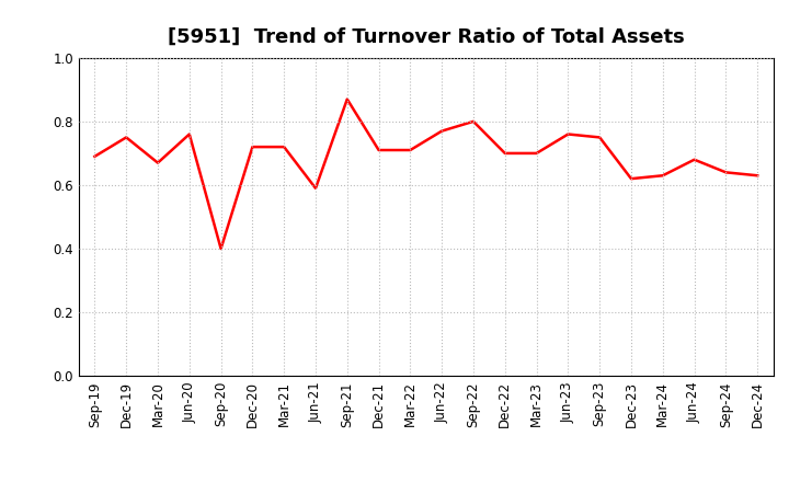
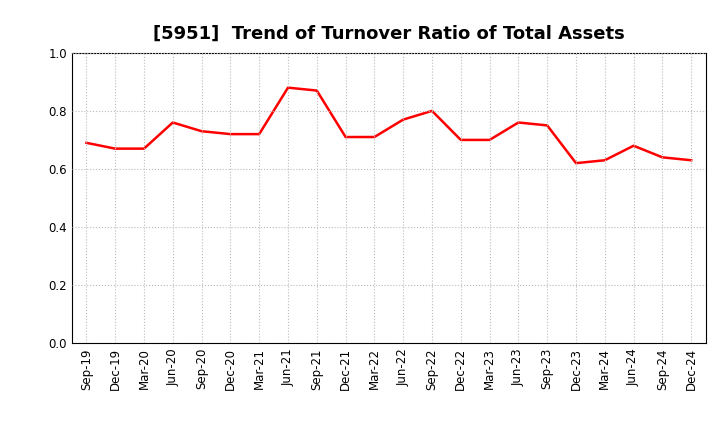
Dec-19: 0.75 -> 0.67
Sep-20: 0.40 -> 0.73
Jun-21: 0.59 -> 0.88
